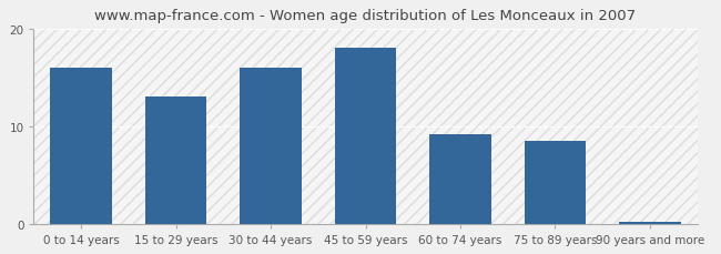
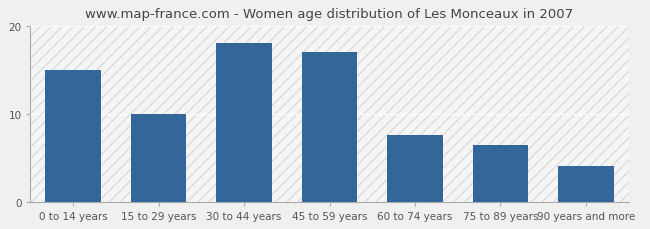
0 to 14 years: 16.0 -> 15.0
15 to 29 years: 13.0 -> 10.0
30 to 44 years: 16.0 -> 18.0
45 to 59 years: 18.0 -> 17.0
60 to 74 years: 9.2 -> 7.6
75 to 89 years: 8.5 -> 6.4
90 years and more: 0.2 -> 4.0
